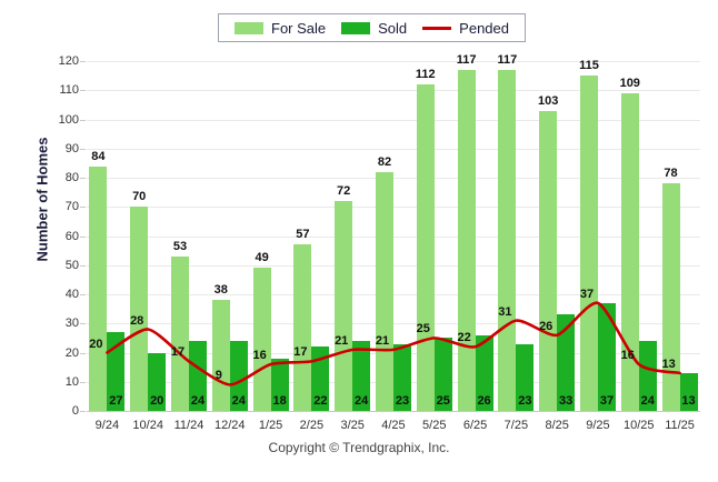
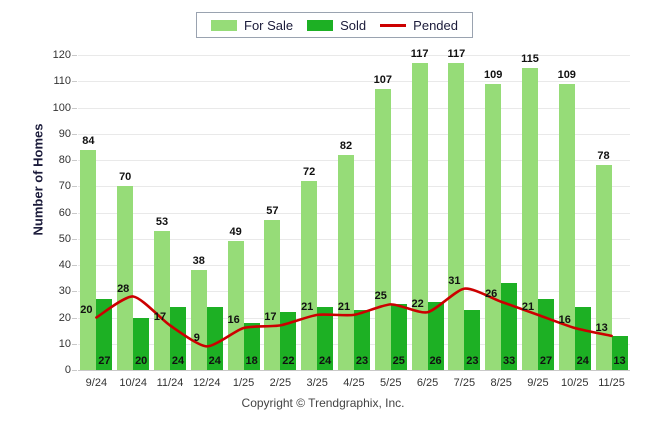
For Sale/5/25: 112 -> 107
For Sale/8/25: 103 -> 109
Sold/9/25: 37 -> 27
Pended/9/25: 37 -> 21
